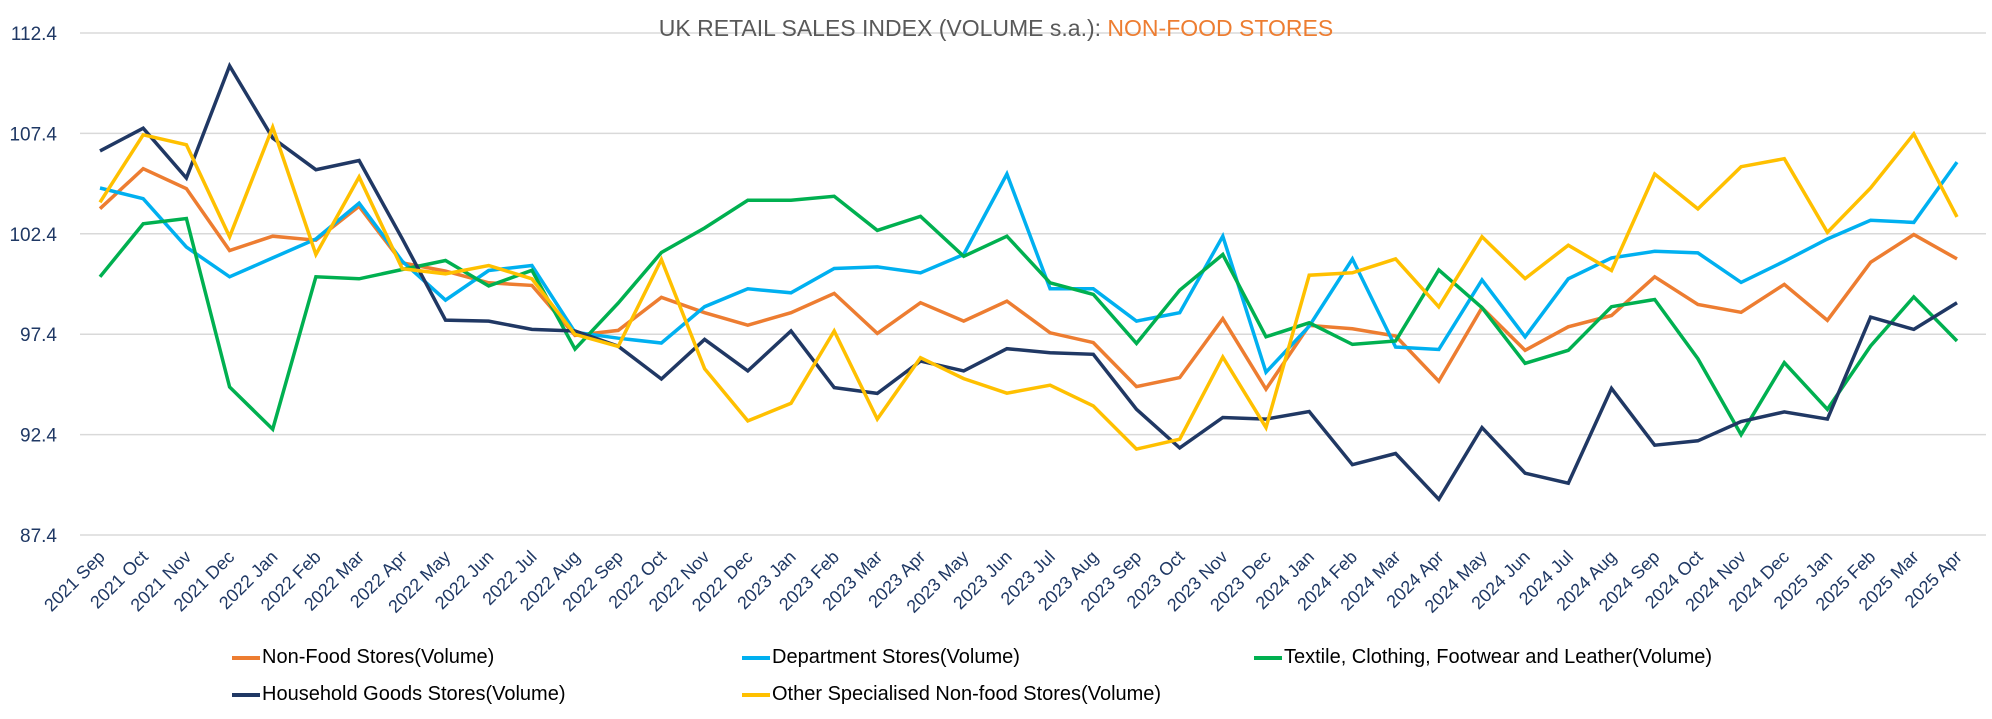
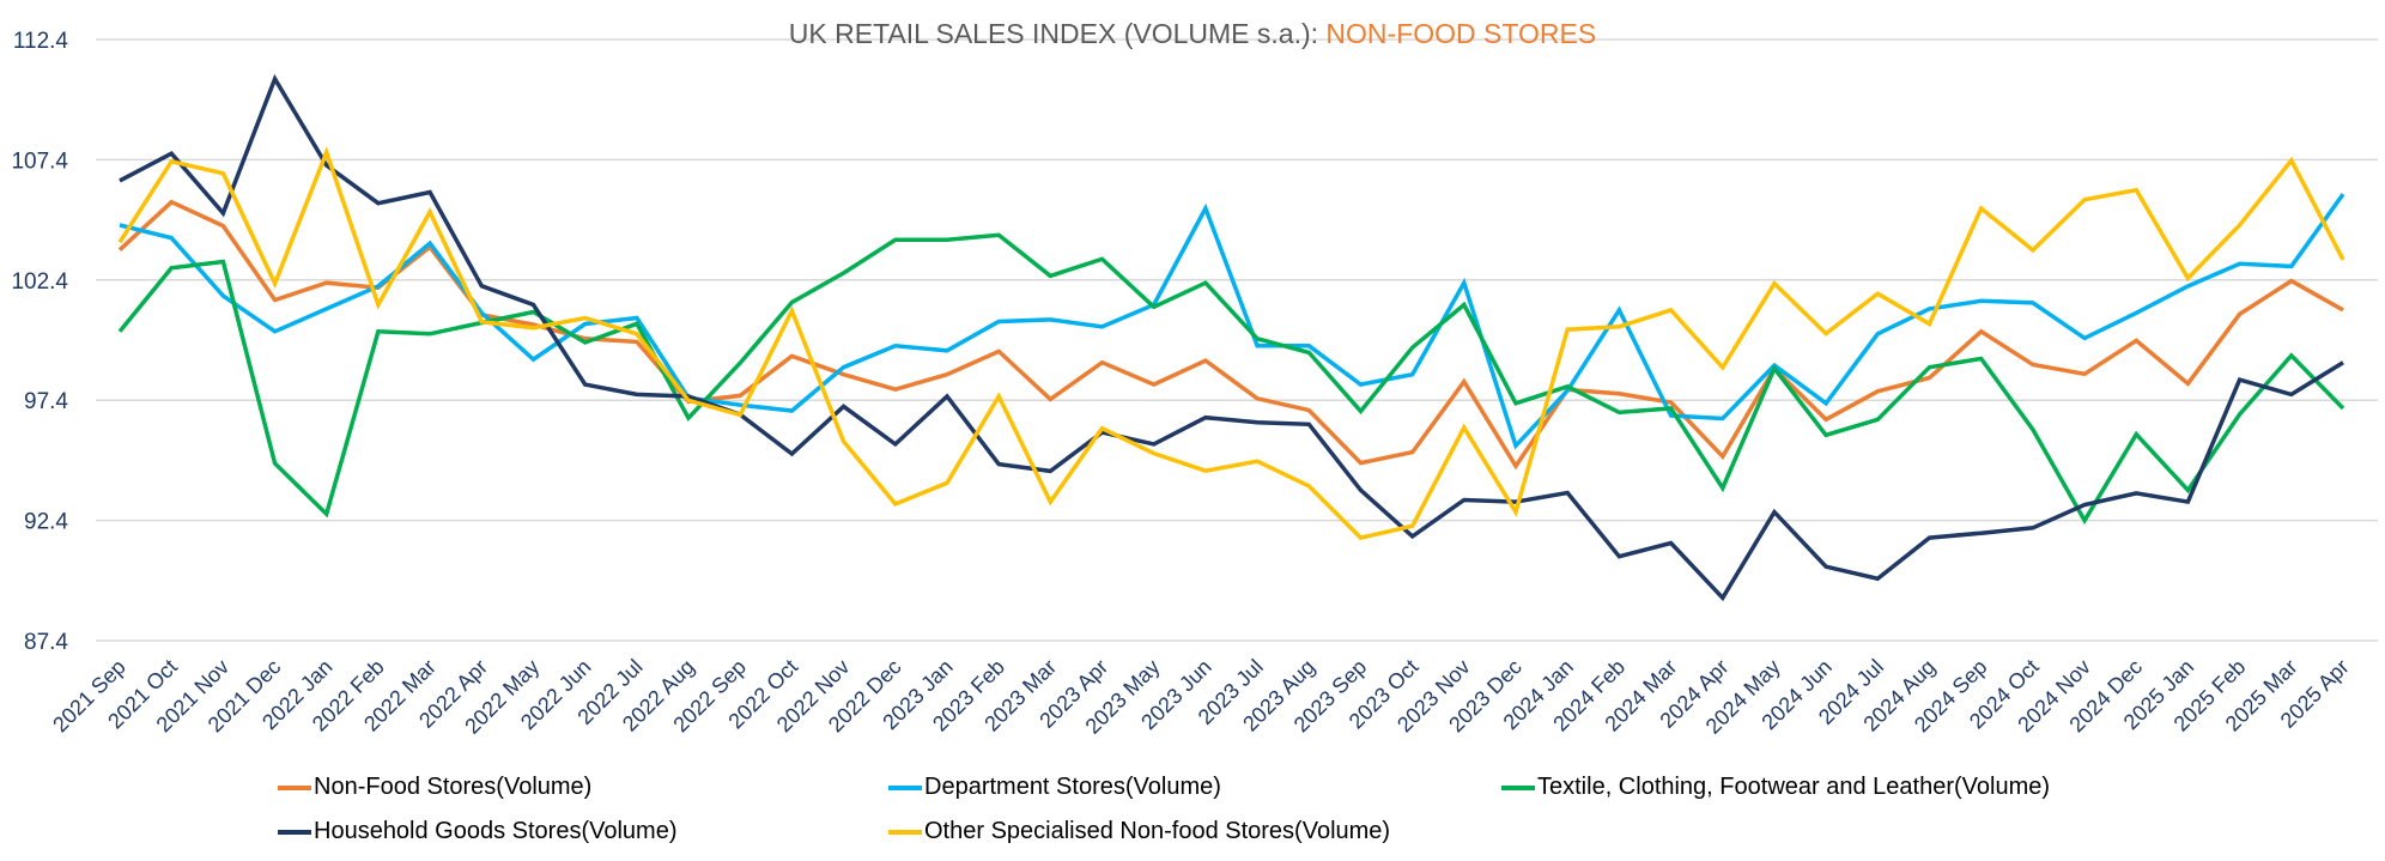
Household Goods Stores(Volume)/2022 May: 98.1 -> 101.4
Textile, Clothing, Footwear and Leather(Volume)/2024 Apr: 100.6 -> 93.8
Department Stores(Volume)/2024 May: 100.1 -> 98.8
Household Goods Stores(Volume)/2024 Aug: 94.7 -> 91.7
